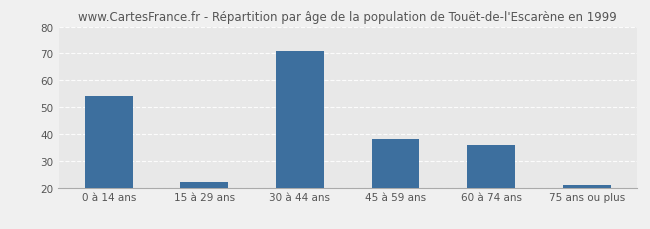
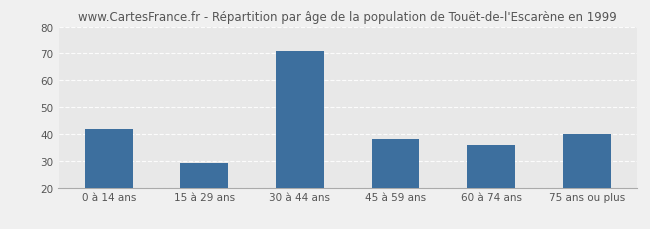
0 à 14 ans: 54 -> 42
15 à 29 ans: 22 -> 29
75 ans ou plus: 21 -> 40
